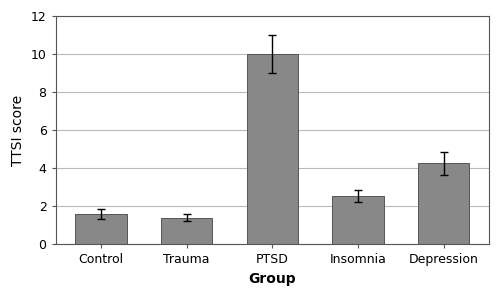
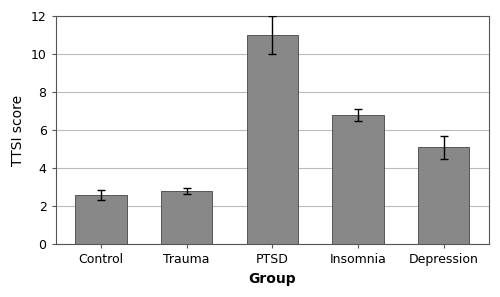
Control: 1.6 -> 2.6
Trauma: 1.4 -> 2.8
PTSD: 10.0 -> 11.0
Insomnia: 2.5 -> 6.8
Depression: 4.2 -> 5.1
